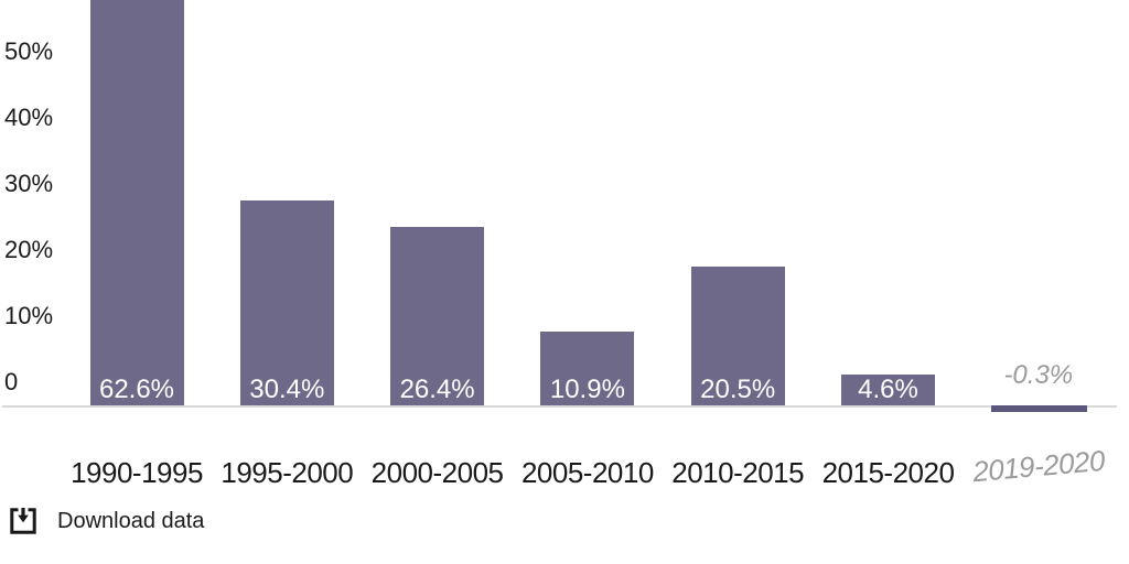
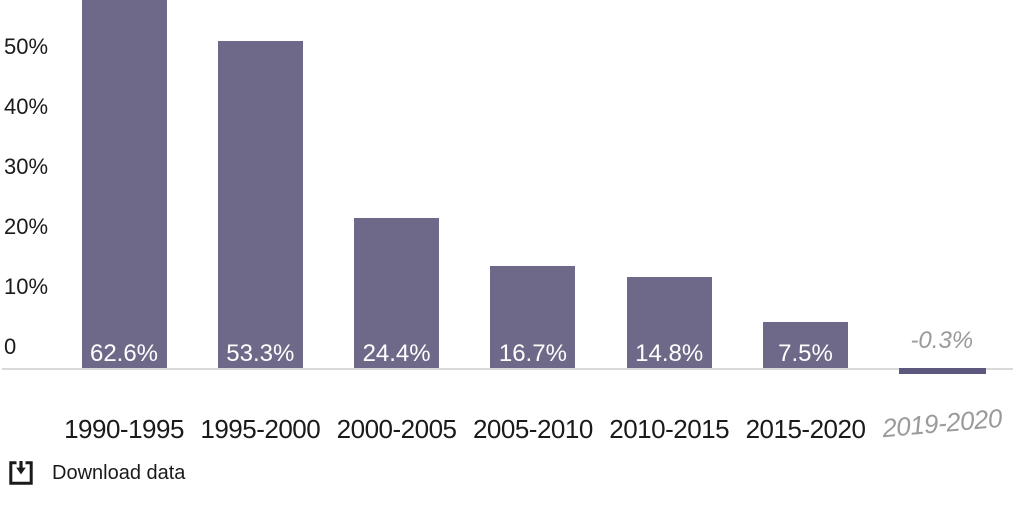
1995-2000: 30.4% -> 53.3%
2000-2005: 26.4% -> 24.4%
2005-2010: 10.9% -> 16.7%
2010-2015: 20.5% -> 14.8%
2015-2020: 4.6% -> 7.5%
